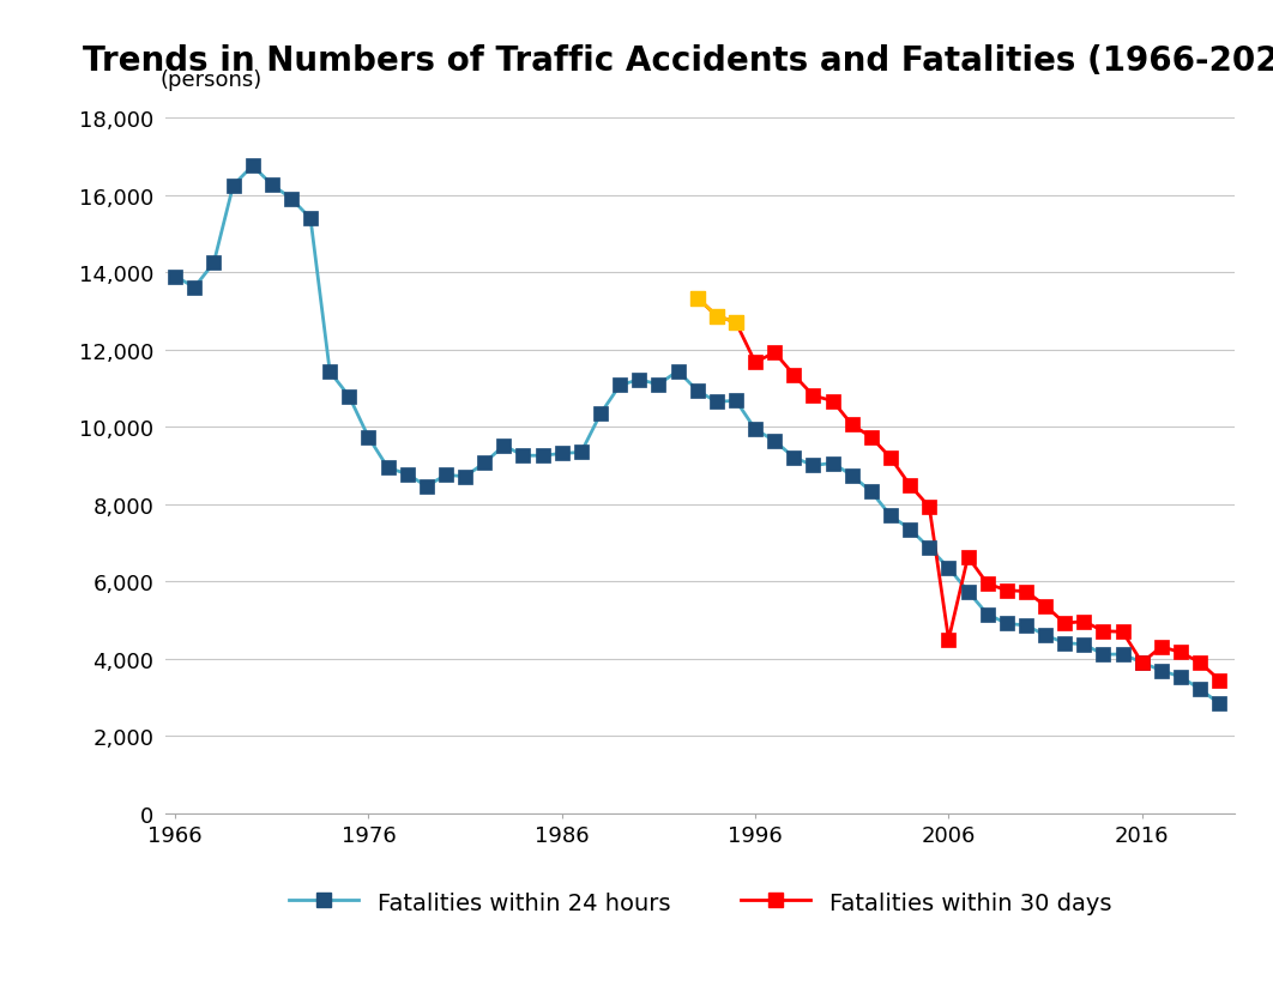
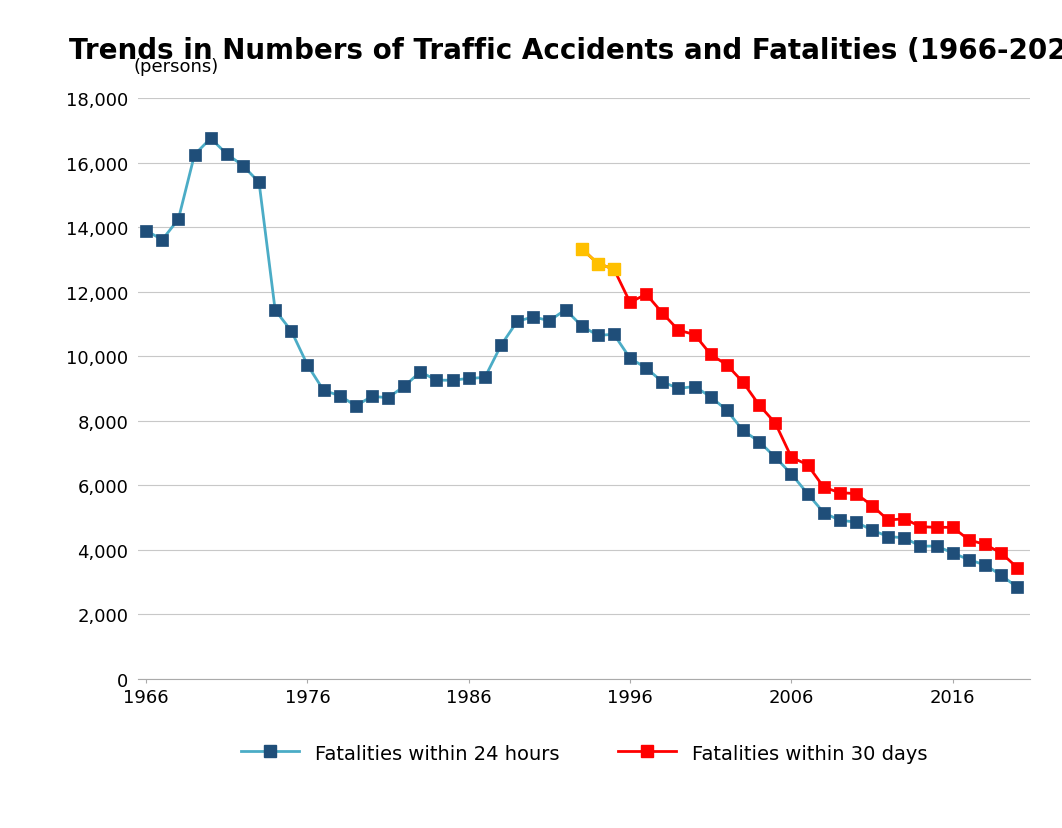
Fatalities within 30 days/2006: 4,500 -> 6,870
Fatalities within 30 days/2016: 3,900 -> 4,700
